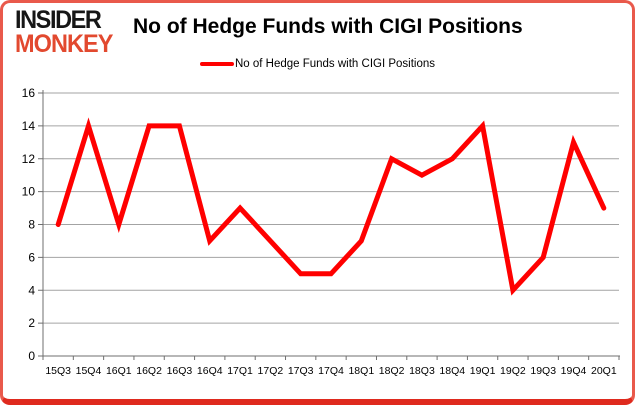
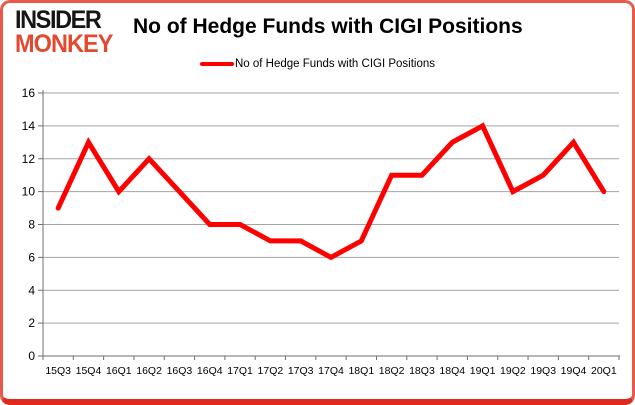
15Q3: 8 -> 9
15Q4: 14 -> 13
16Q1: 8 -> 10
16Q2: 14 -> 12
16Q3: 14 -> 10
16Q4: 7 -> 8
17Q1: 9 -> 8
17Q3: 5 -> 7
17Q4: 5 -> 6
18Q2: 12 -> 11
18Q4: 12 -> 13
19Q2: 4 -> 10
19Q3: 6 -> 11
20Q1: 9 -> 10
